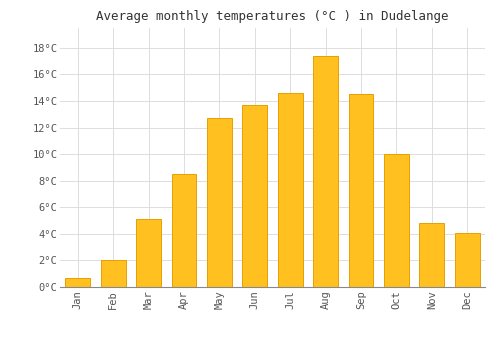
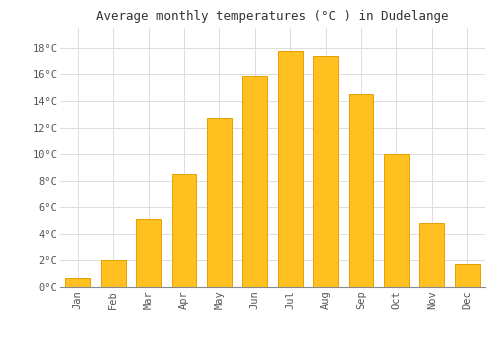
Jun: 13.7°C -> 15.9°C
Jul: 14.6°C -> 17.8°C
Dec: 4.1°C -> 1.7°C
